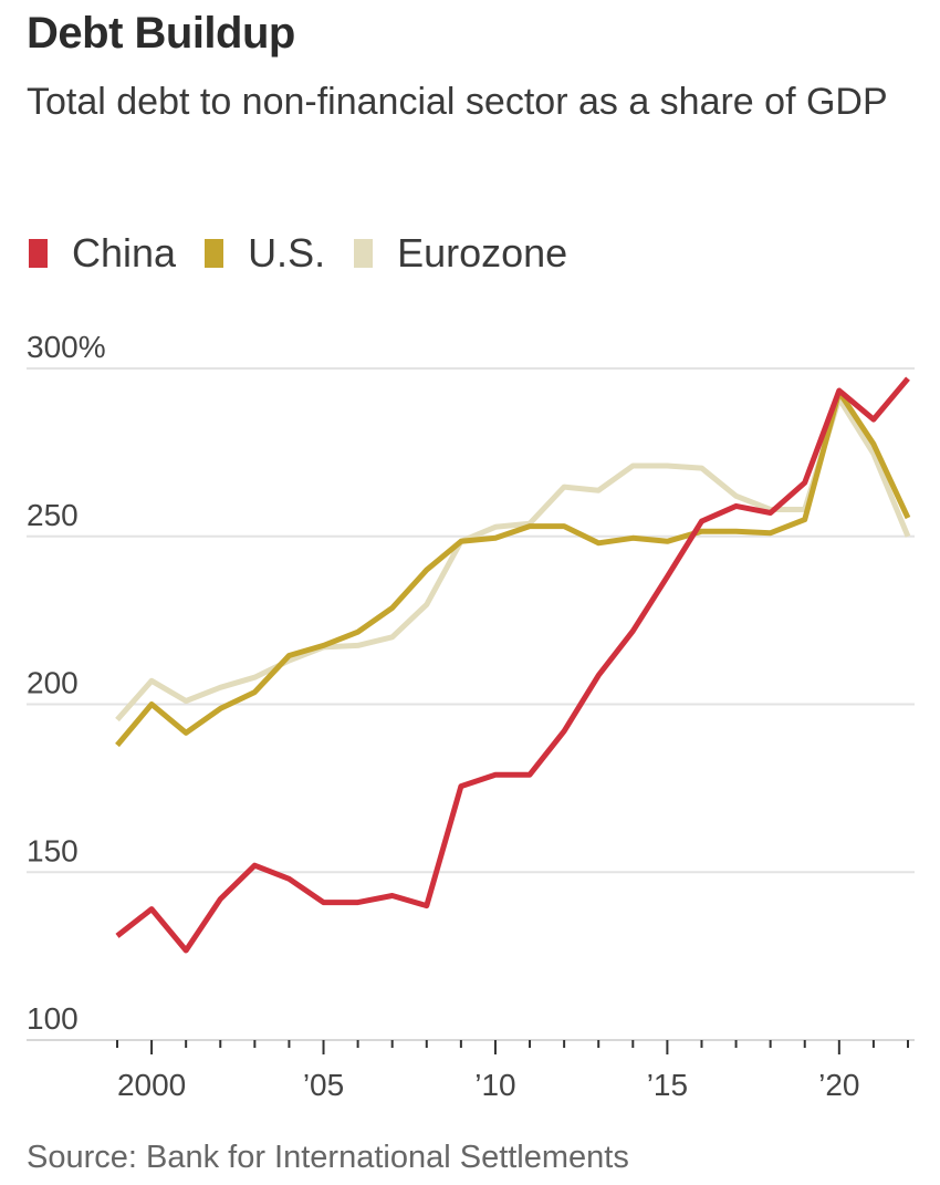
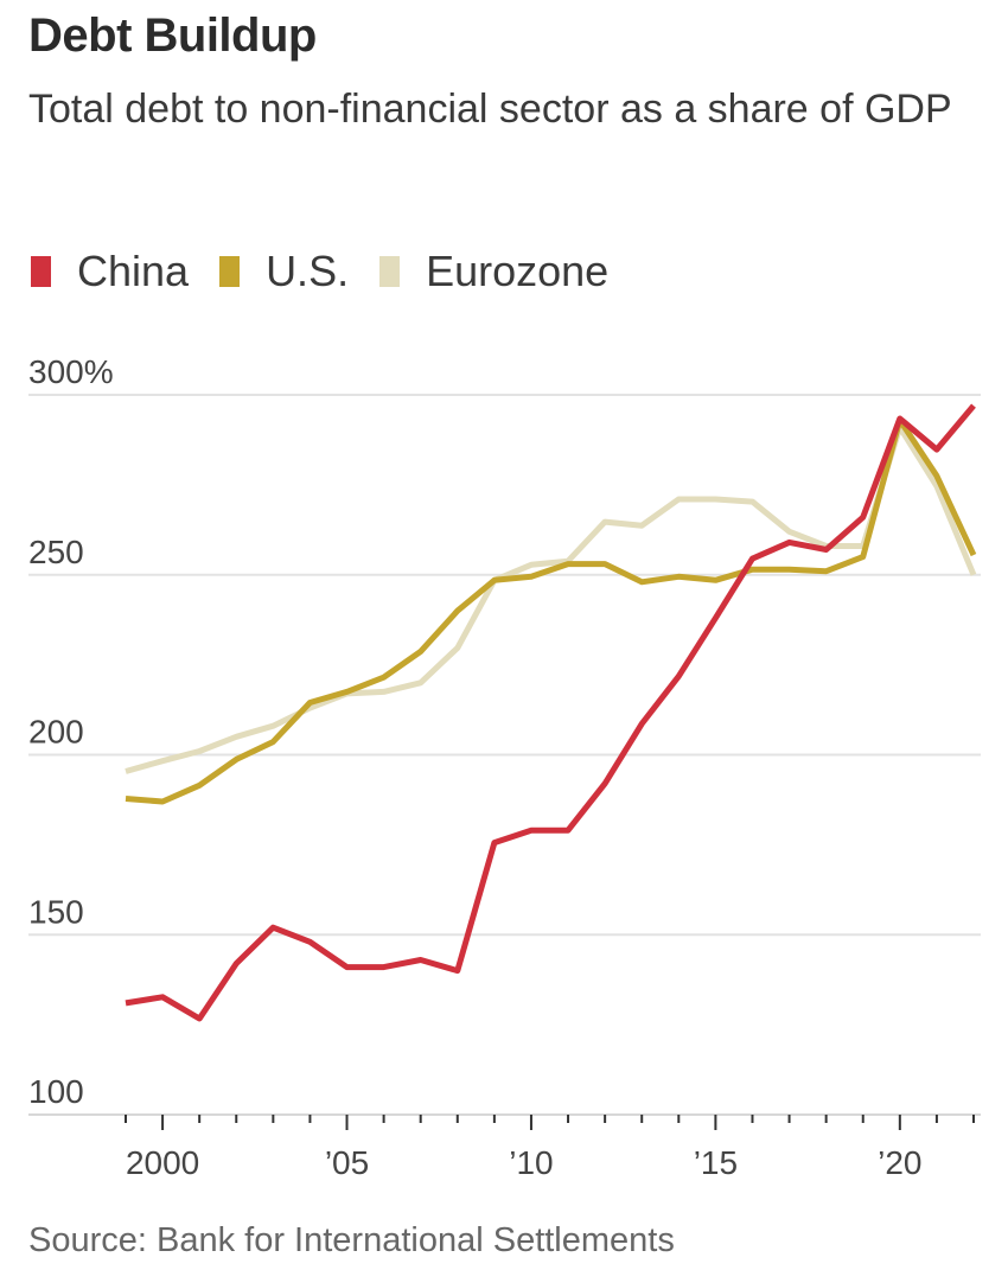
Eurozone/2000: 207% -> 198%
U.S./2000: 200% -> 187%
China/2000: 139% -> 133%
